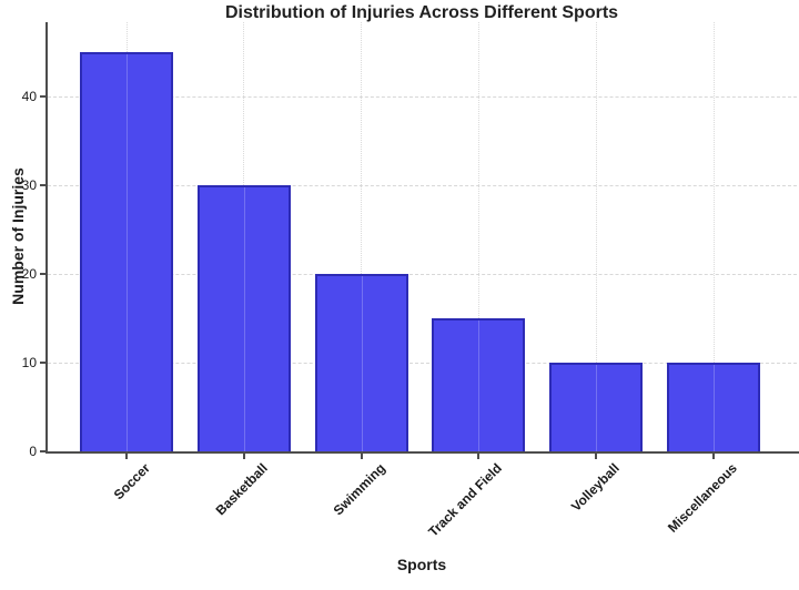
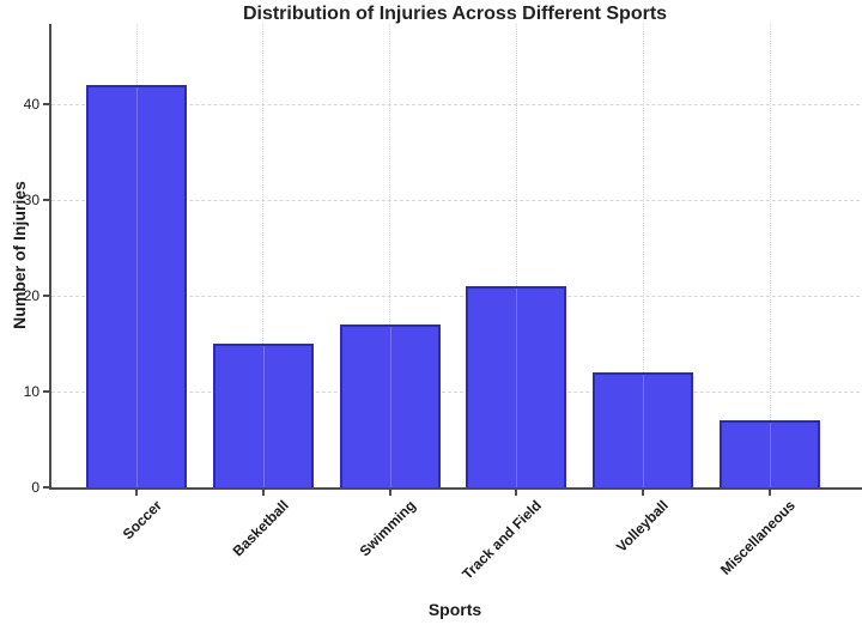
Soccer: 45 -> 42
Basketball: 30 -> 15
Swimming: 20 -> 17
Track and Field: 15 -> 21
Volleyball: 10 -> 12
Miscellaneous: 10 -> 7
